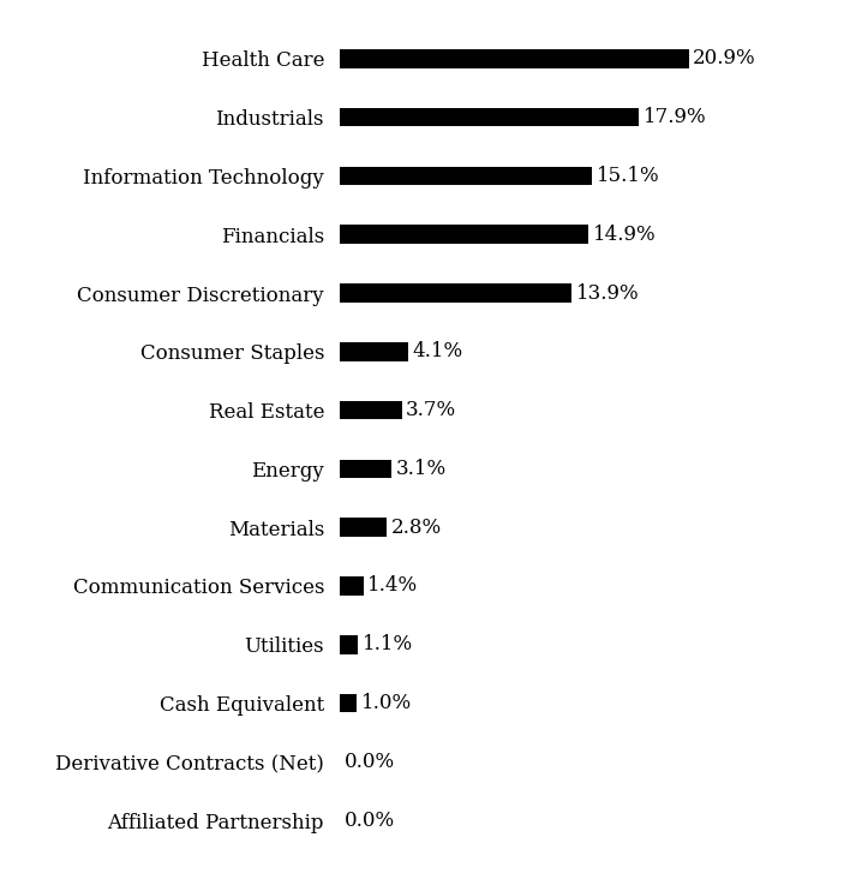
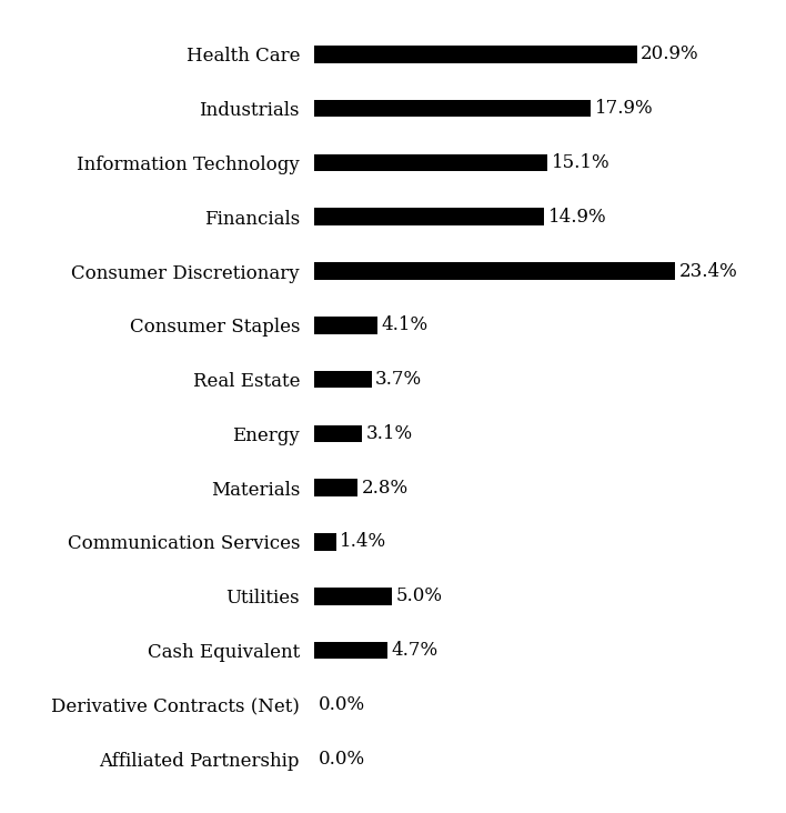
Consumer Discretionary: 13.9% -> 23.4%
Utilities: 1.1% -> 5.0%
Cash Equivalent: 1.0% -> 4.7%
